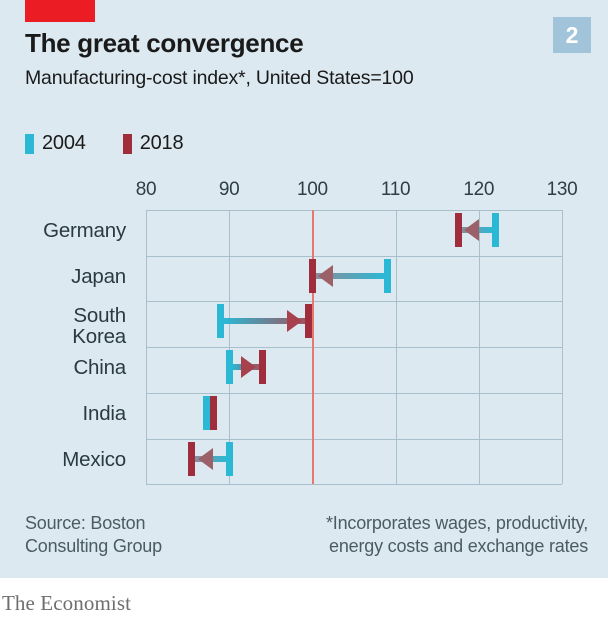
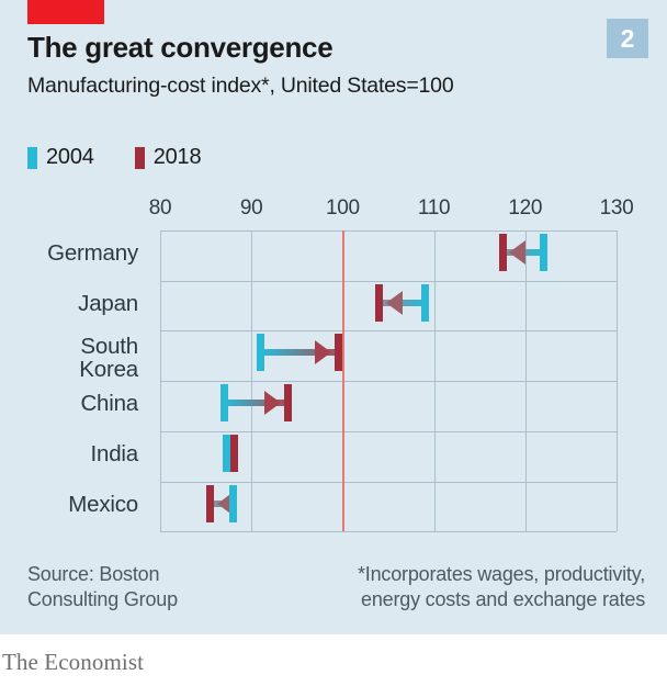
2018/Japan: 100 -> 104
2004/South Korea: 89 -> 91
2004/China: 90 -> 87
2004/Mexico: 90 -> 88
